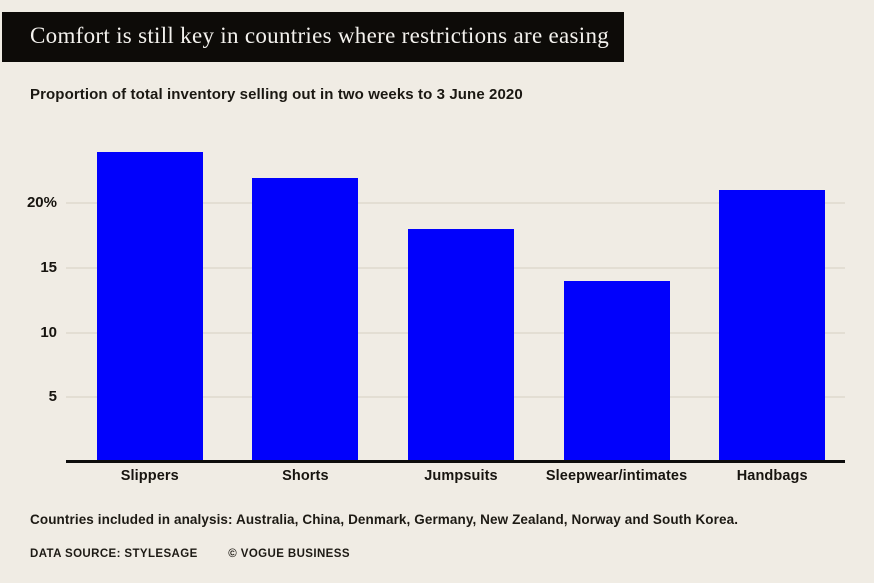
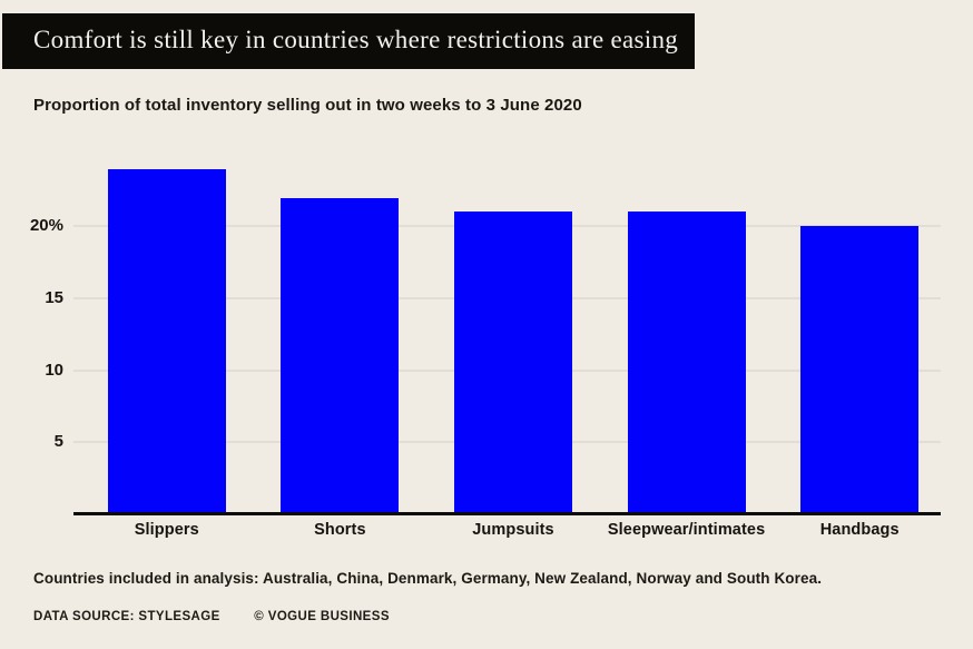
Jumpsuits: 18% -> 21%
Sleepwear/intimates: 14% -> 21%
Handbags: 21% -> 20%
